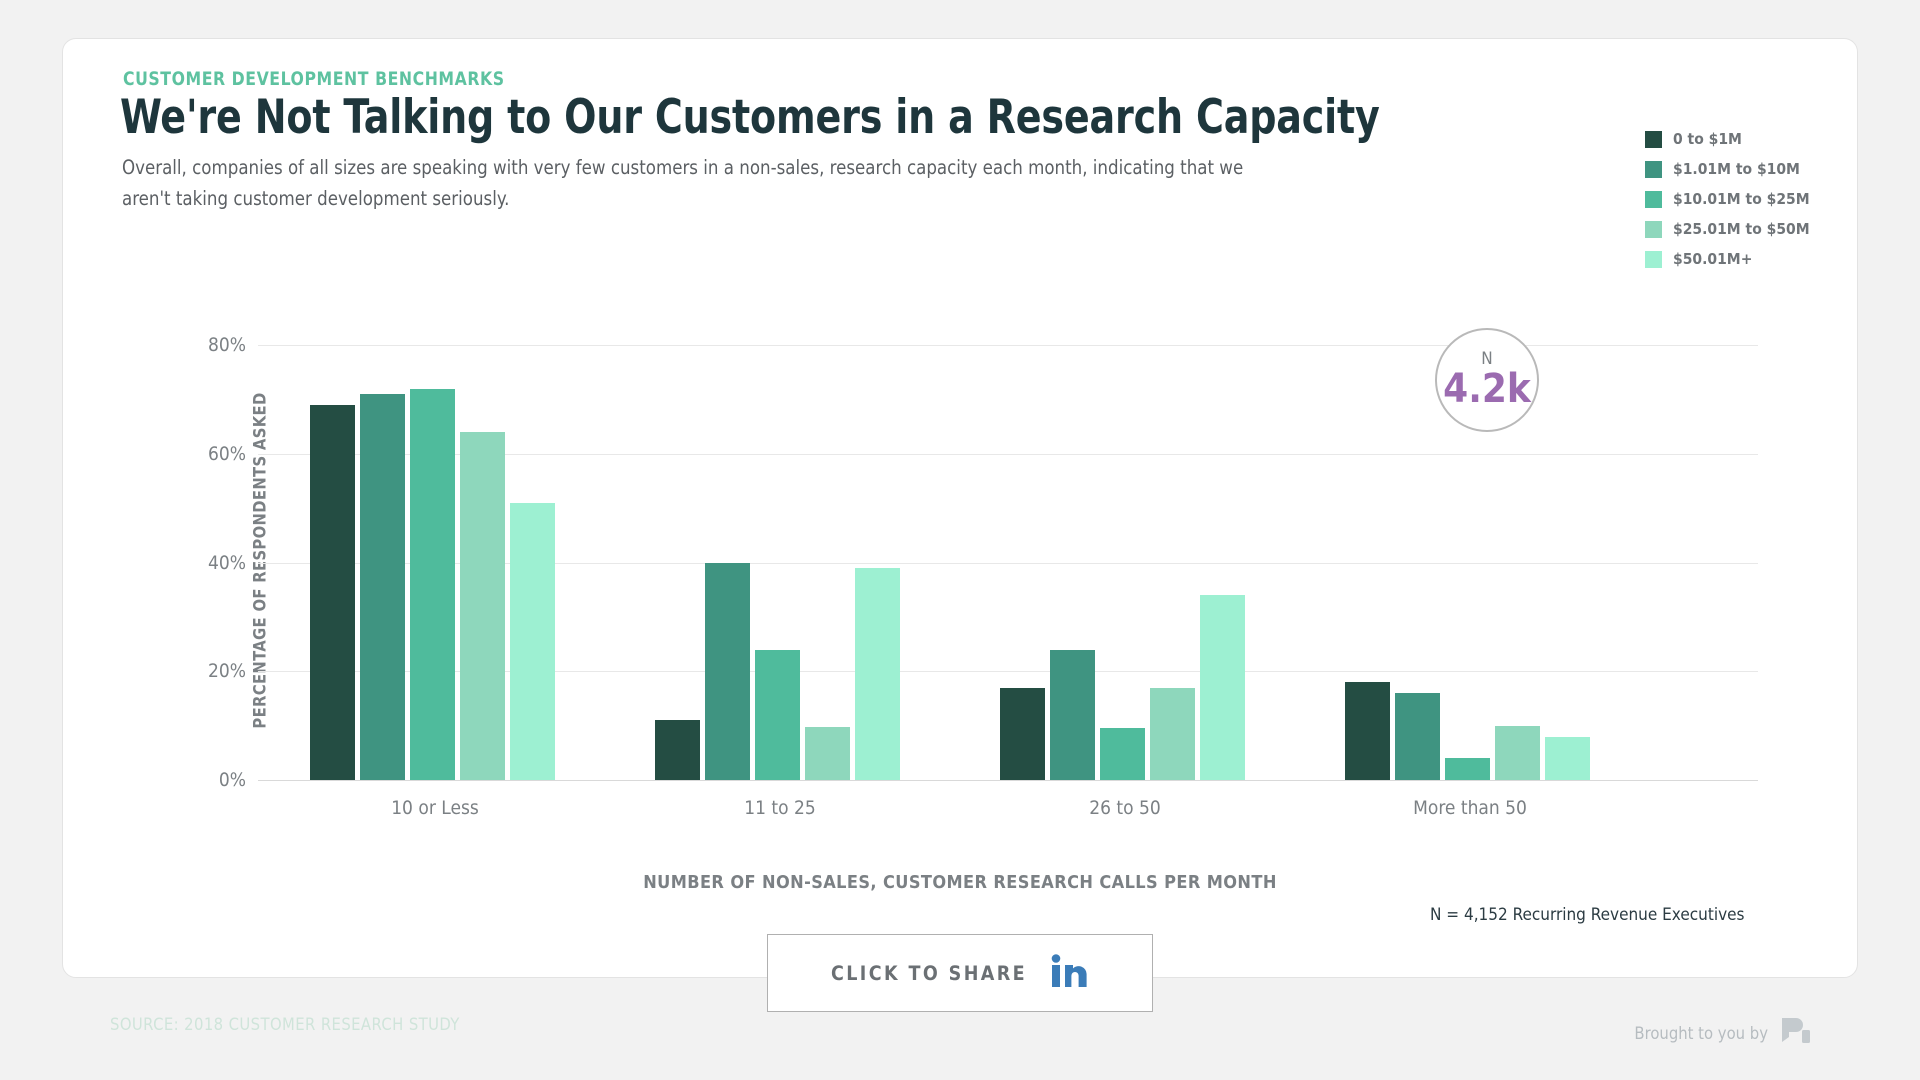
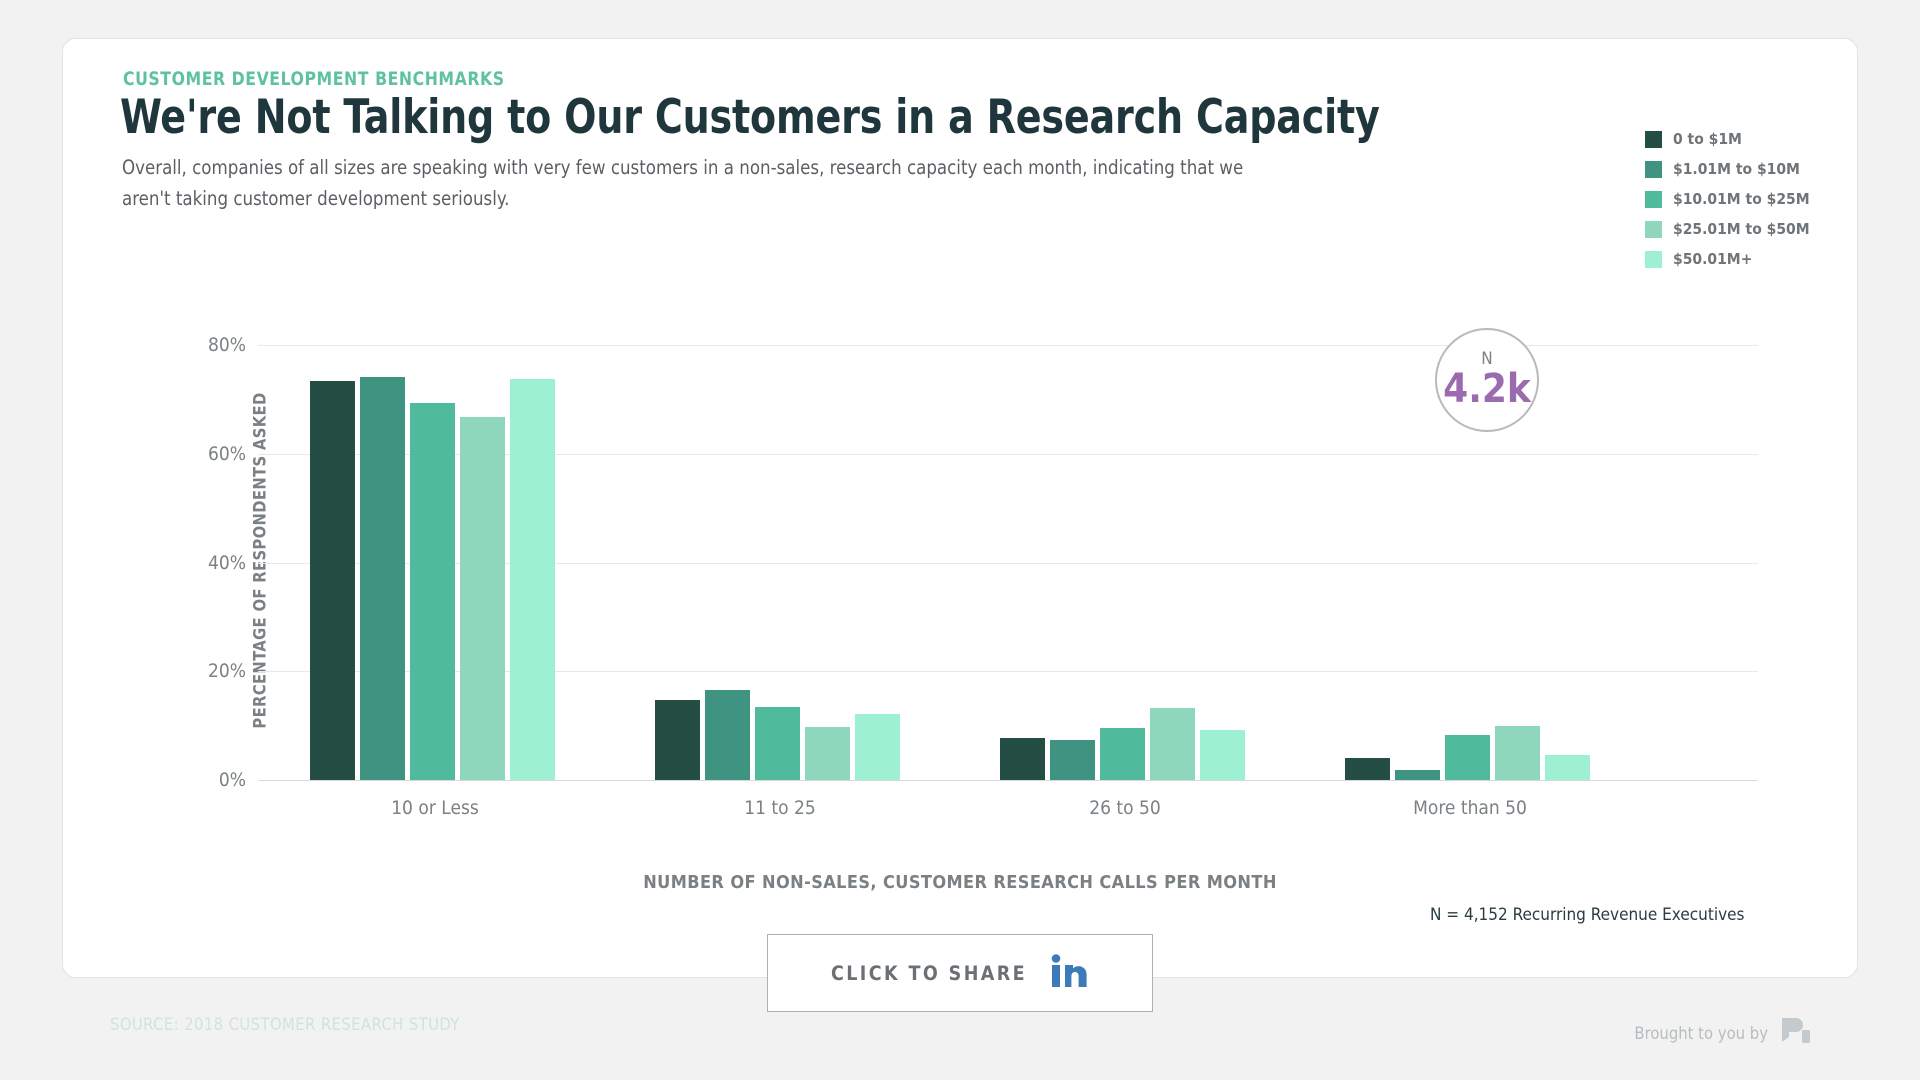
0 to $1M/10 or Less: 69% -> 73%
$1.01M to $10M/10 or Less: 71% -> 74%
$10.01M to $25M/10 or Less: 72% -> 69%
$25.01M to $50M/10 or Less: 64% -> 67%
$50.01M+/10 or Less: 51% -> 74%
0 to $1M/11 to 25: 11% -> 15%
$1.01M to $10M/11 to 25: 40% -> 16%
$10.01M to $25M/11 to 25: 24% -> 13%
$50.01M+/11 to 25: 39% -> 12%
0 to $1M/26 to 50: 17% -> 8%
$1.01M to $10M/26 to 50: 24% -> 7%
$25.01M to $50M/26 to 50: 17% -> 13%
$50.01M+/26 to 50: 34% -> 9%
0 to $1M/More than 50: 18% -> 4%
$1.01M to $10M/More than 50: 16% -> 2%
$10.01M to $25M/More than 50: 4% -> 8%
$50.01M+/More than 50: 8% -> 5%
